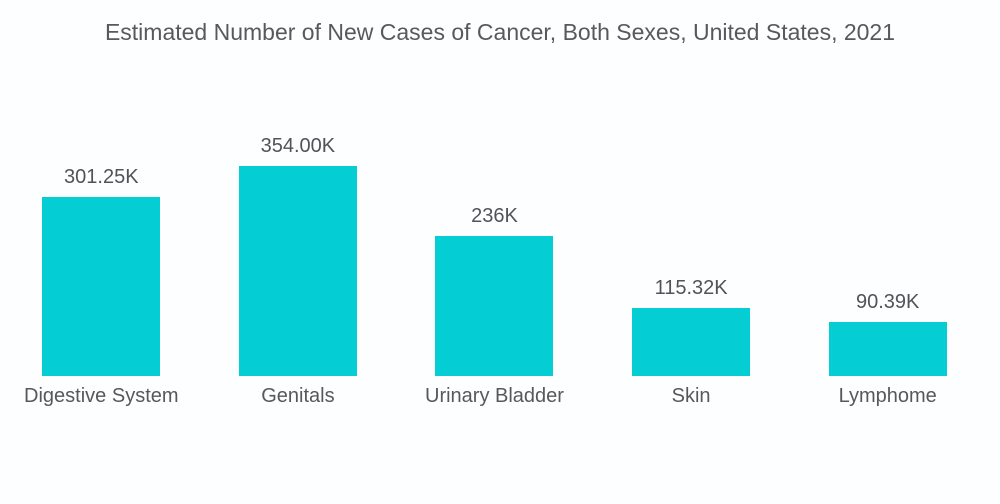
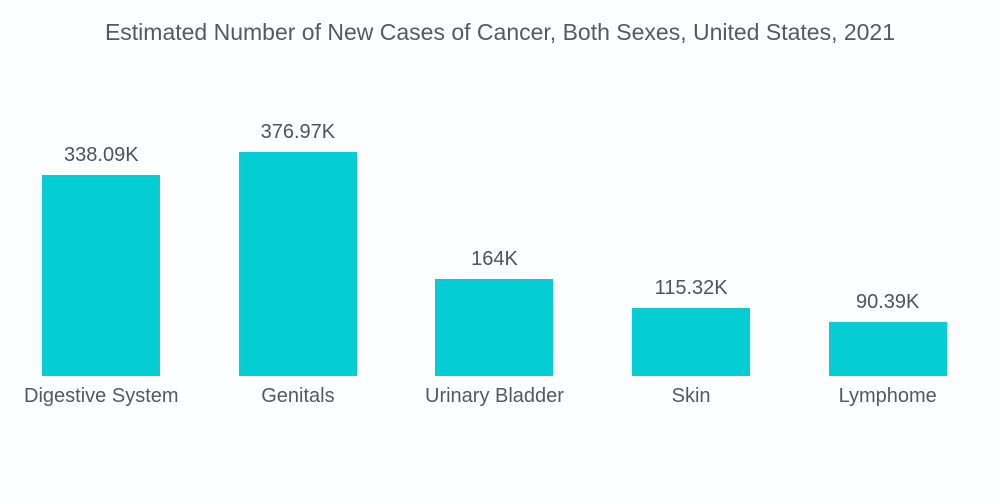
Digestive System: 301.25K -> 338.09K
Genitals: 354.00K -> 376.97K
Urinary Bladder: 236K -> 164K
